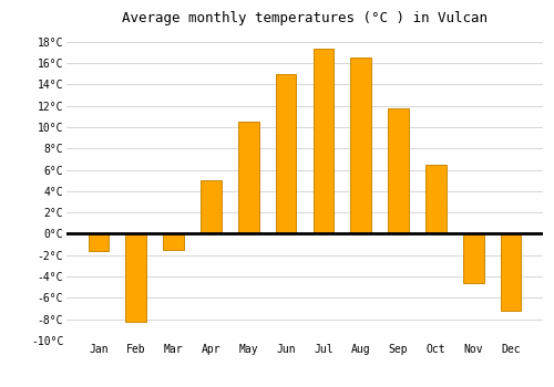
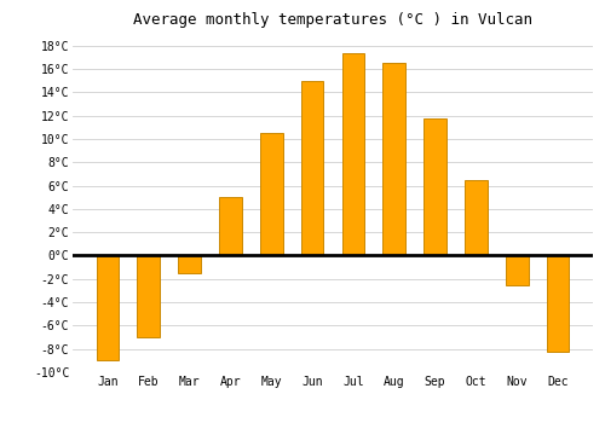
Jan: -1.6°C -> -9.0°C
Feb: -8.2°C -> -7.0°C
Nov: -4.6°C -> -2.5°C
Dec: -7.2°C -> -8.2°C
